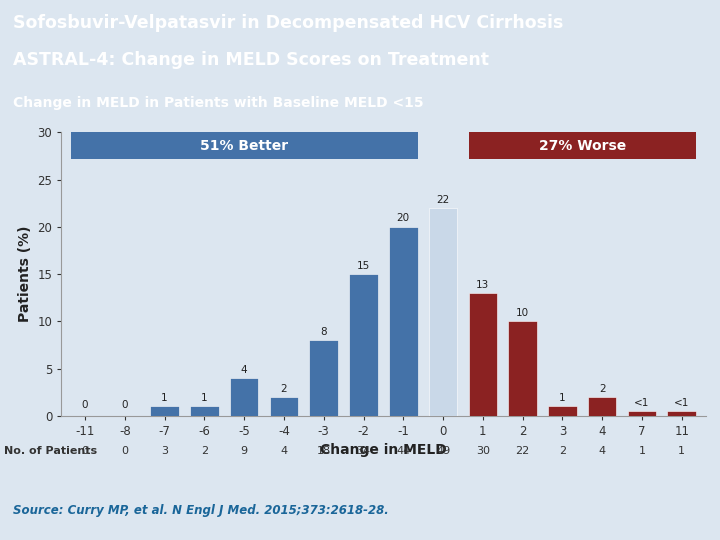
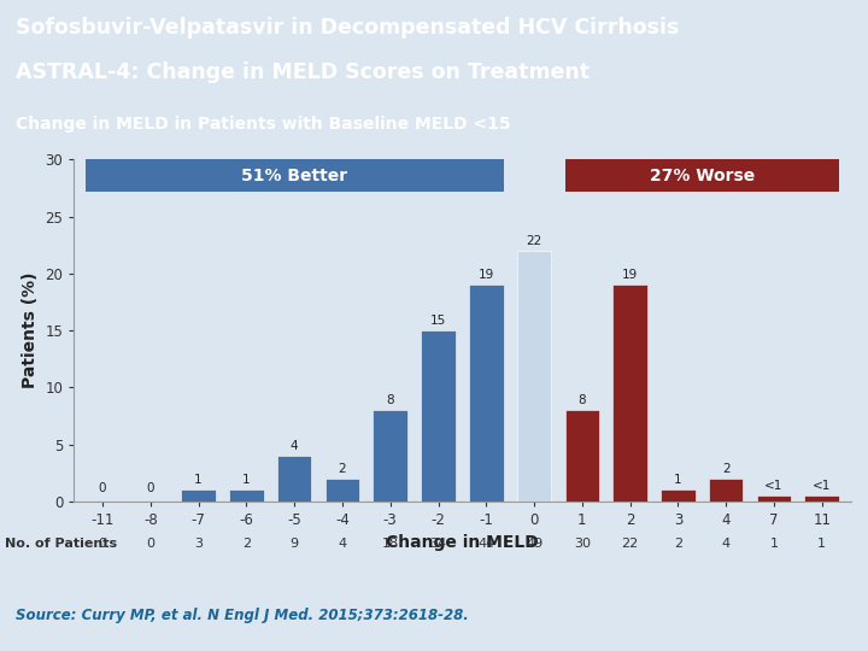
-1: 20 -> 19
1: 13 -> 8
2: 10 -> 19
